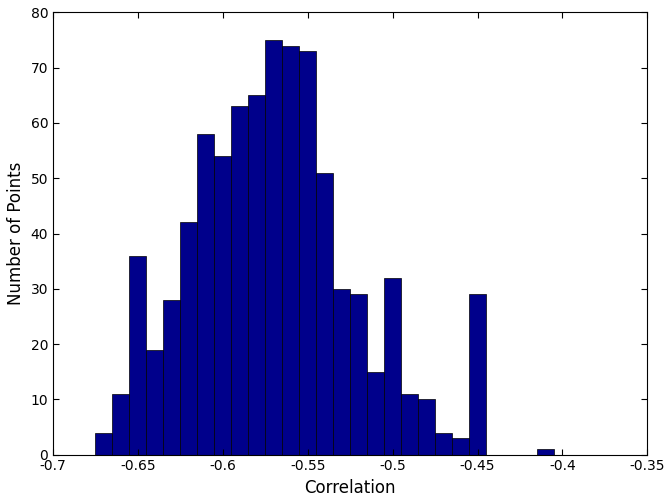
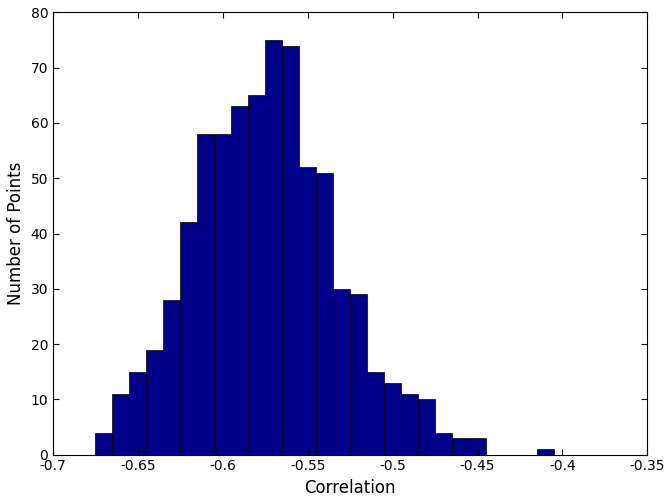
-0.65: 36 -> 15
-0.6: 54 -> 58
-0.55: 73 -> 52
-0.5: 32 -> 13
-0.45: 29 -> 3
